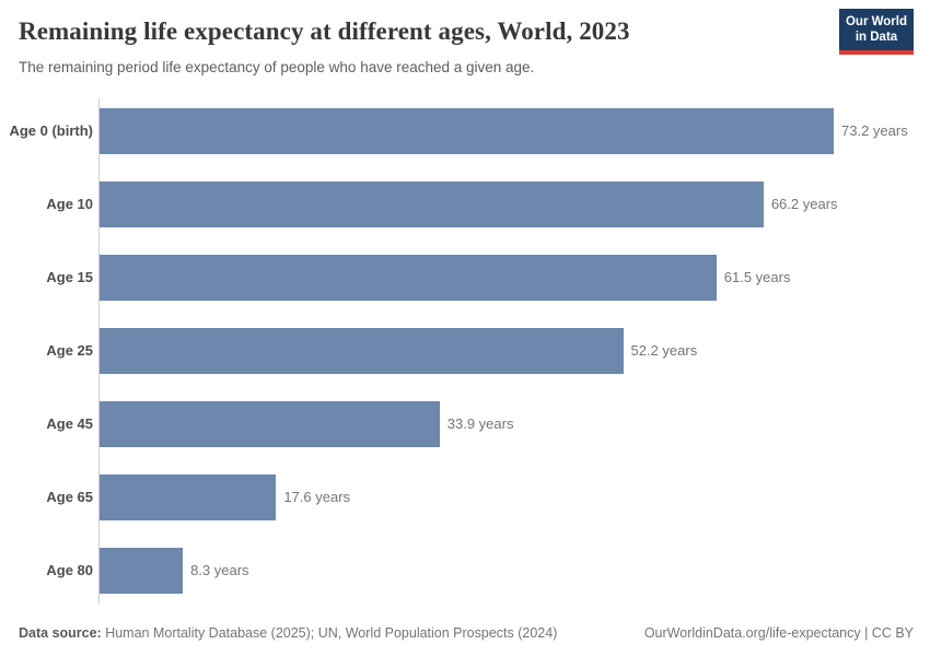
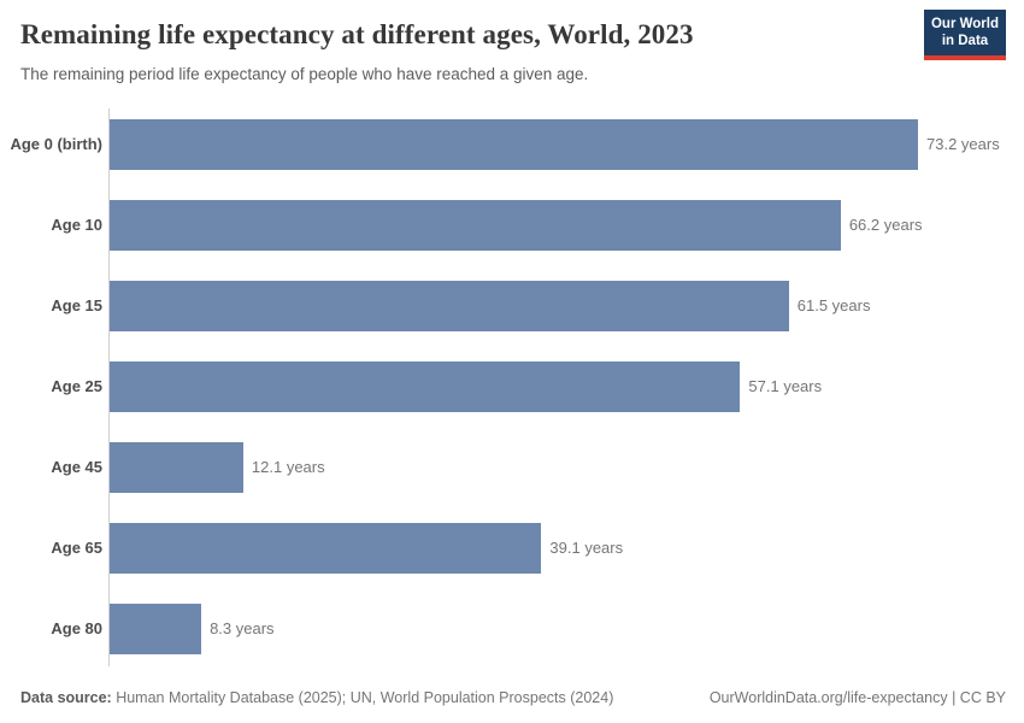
Age 25: 52.2 -> 57.1
Age 45: 33.9 -> 12.1
Age 65: 17.6 -> 39.1
